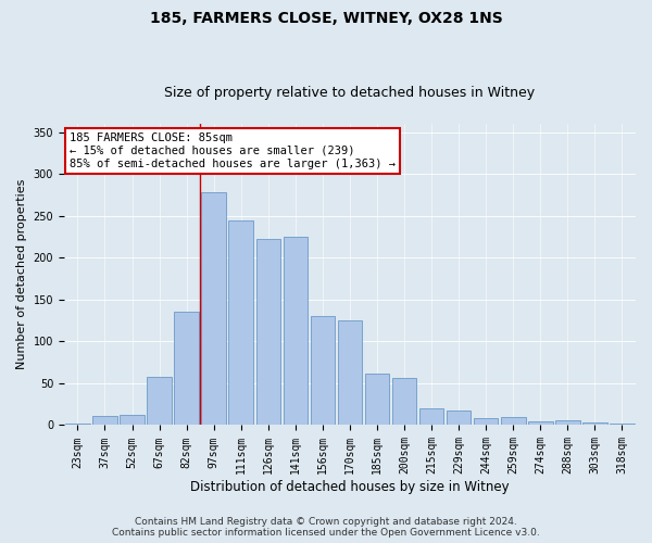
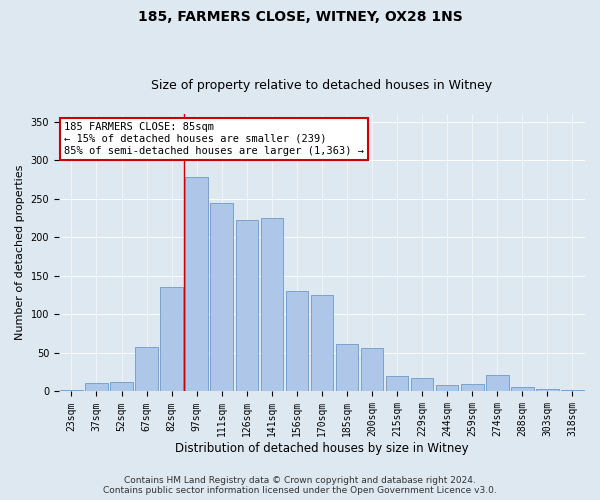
274sqm: 4 -> 22
